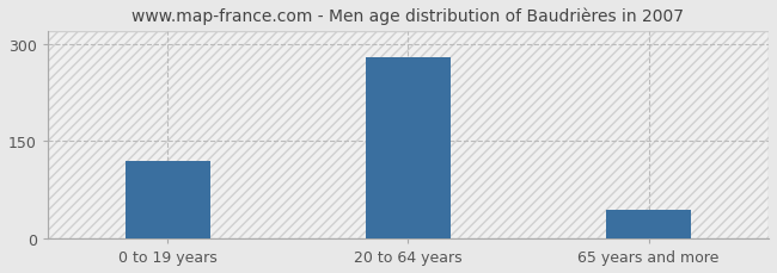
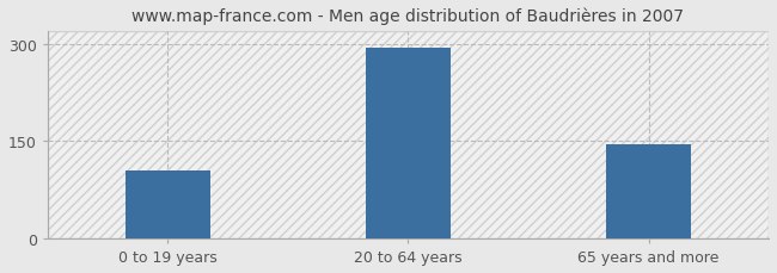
0 to 19 years: 120 -> 104
20 to 64 years: 280 -> 294
65 years and more: 45 -> 146
